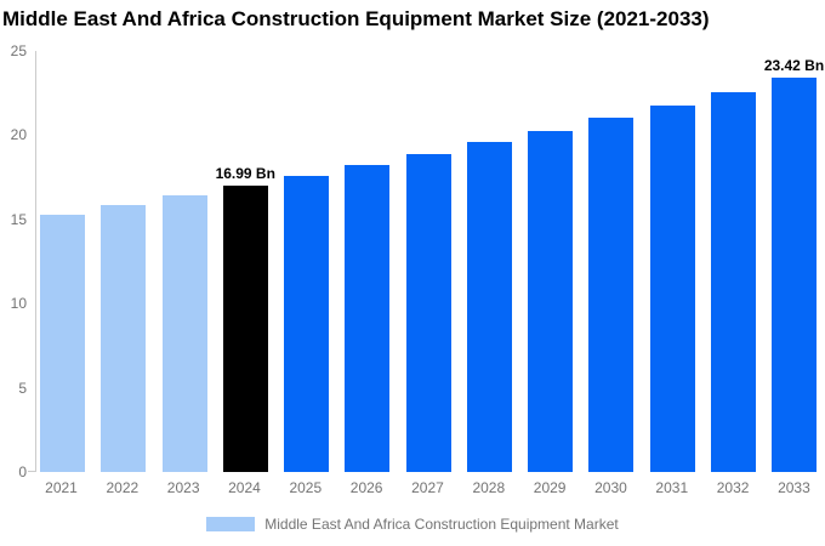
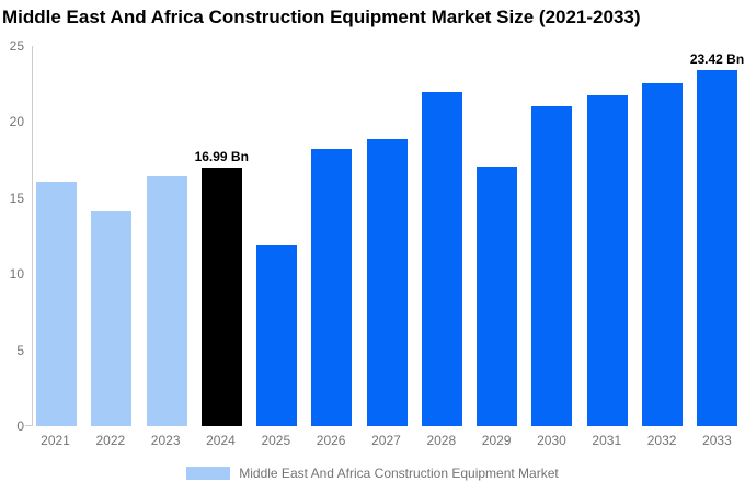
2021: 15.3 -> 16.1
2022: 15.8 -> 14.1
2025: 17.6 -> 11.9
2028: 19.6 -> 22.0
2029: 20.3 -> 17.1
